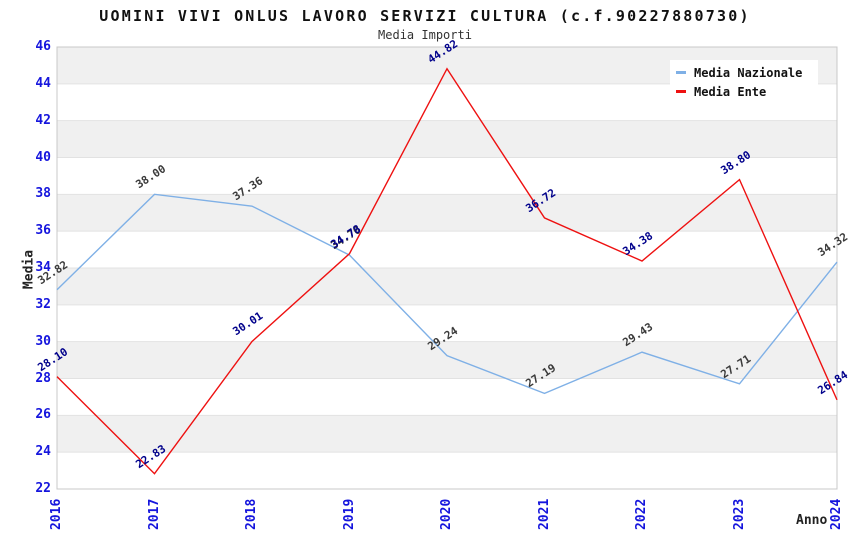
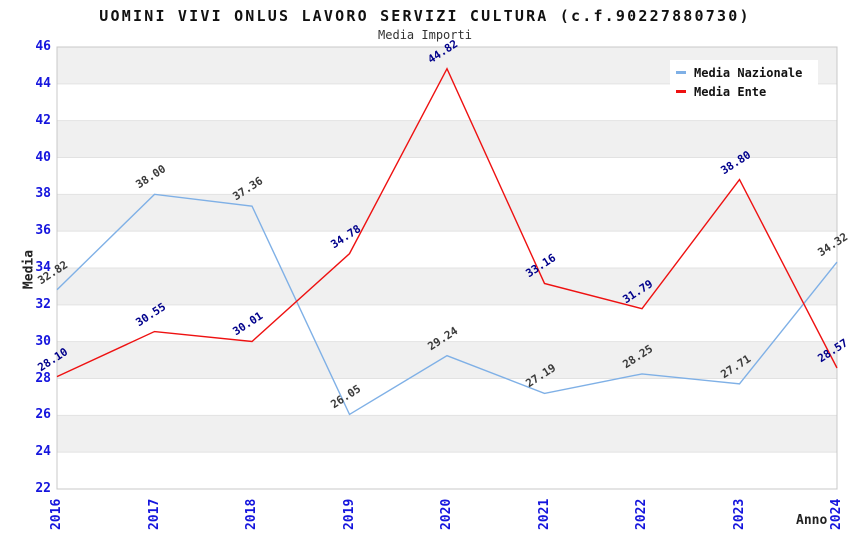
Media Ente/2017: 22.83 -> 30.55
Media Nazionale/2019: 34.70 -> 26.05
Media Ente/2021: 36.72 -> 33.16
Media Nazionale/2022: 29.43 -> 28.25
Media Ente/2022: 34.38 -> 31.79
Media Ente/2024: 26.84 -> 28.57
